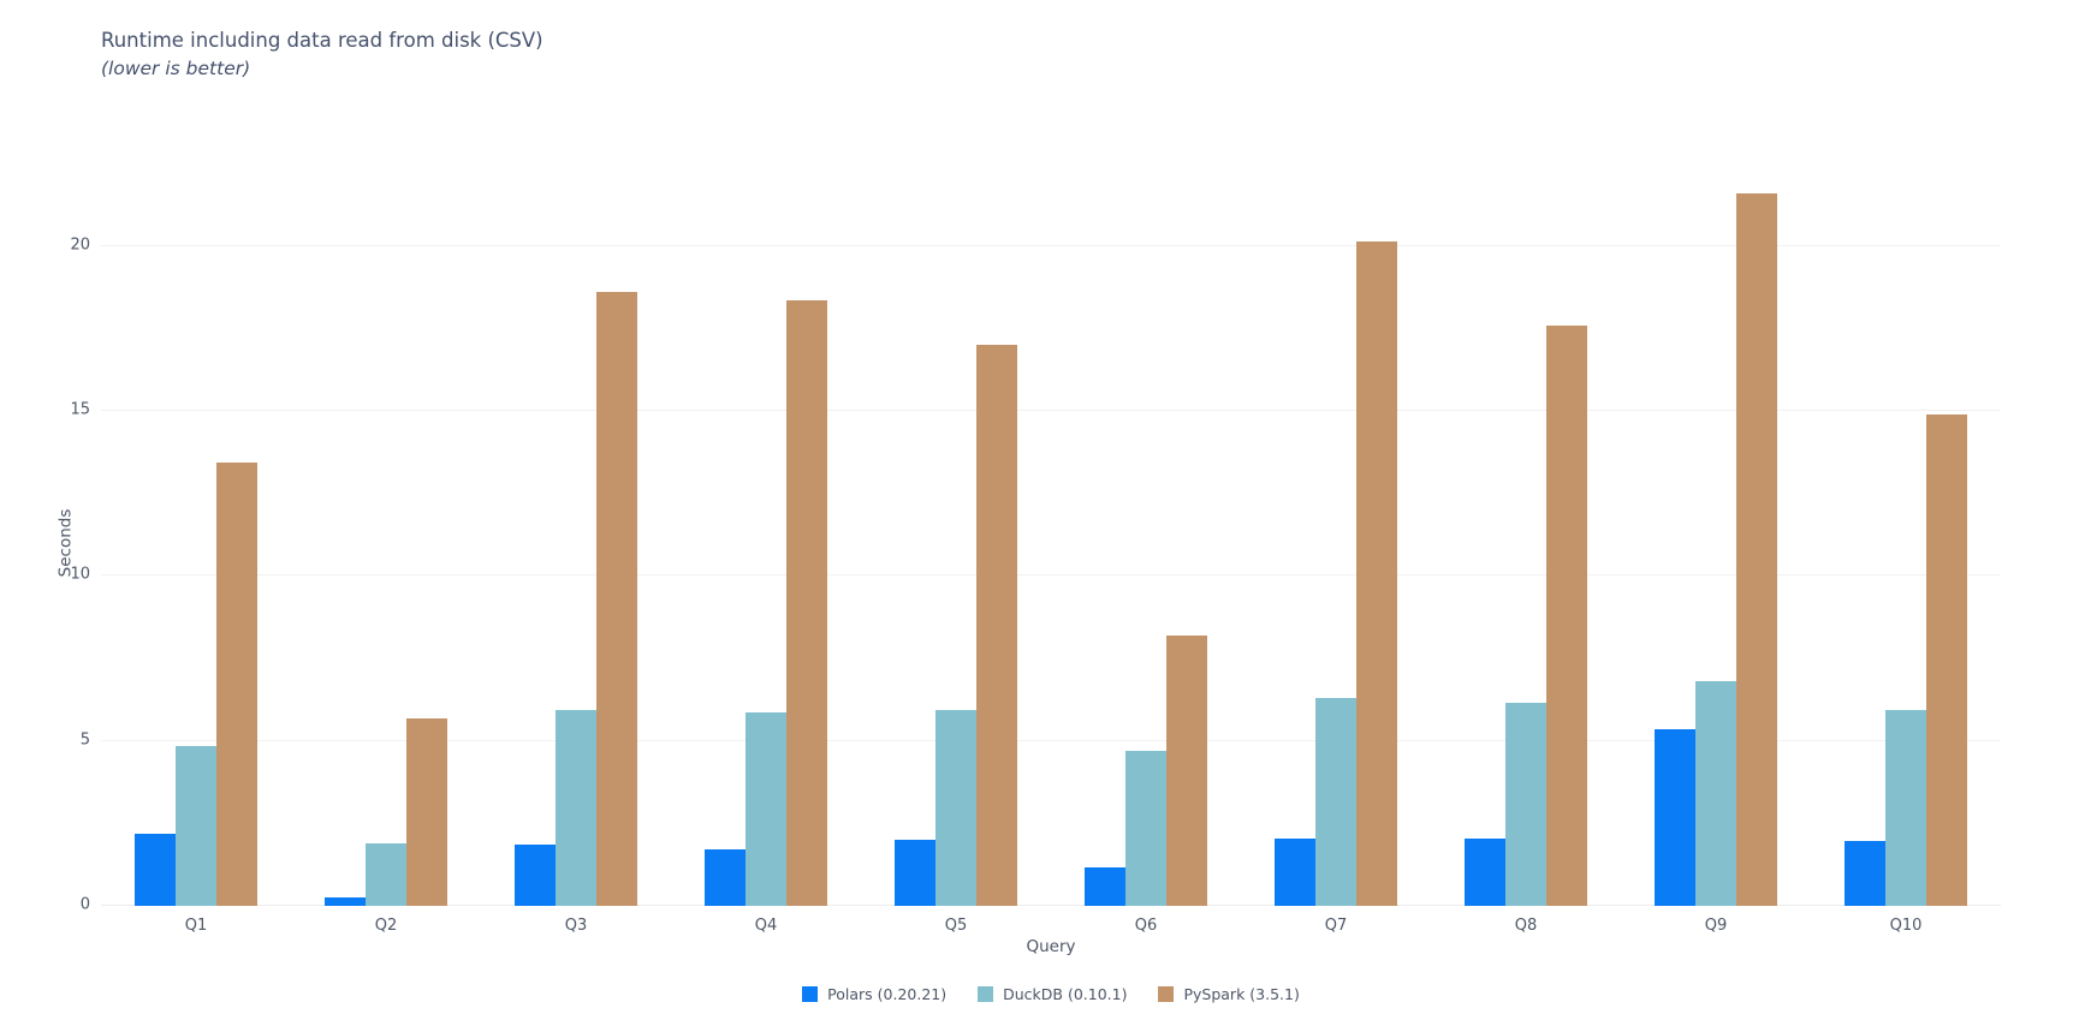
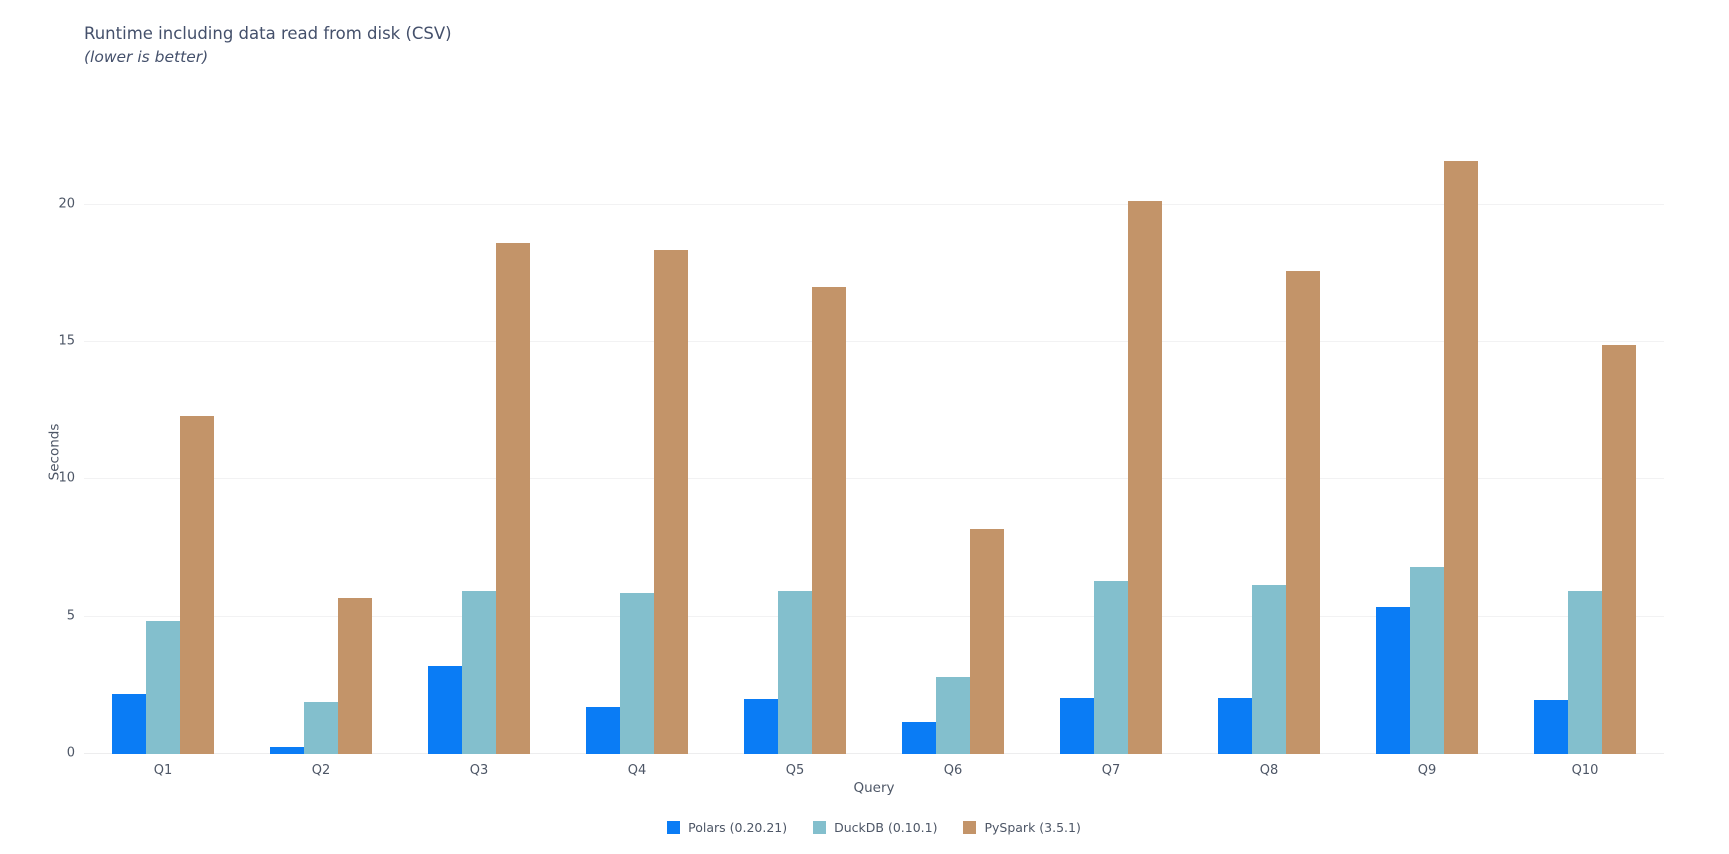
PySpark (3.5.1)/Q1: 13.4 -> 12.3
Polars (0.20.21)/Q3: 1.9 -> 3.2
DuckDB (0.10.1)/Q6: 4.7 -> 2.8
